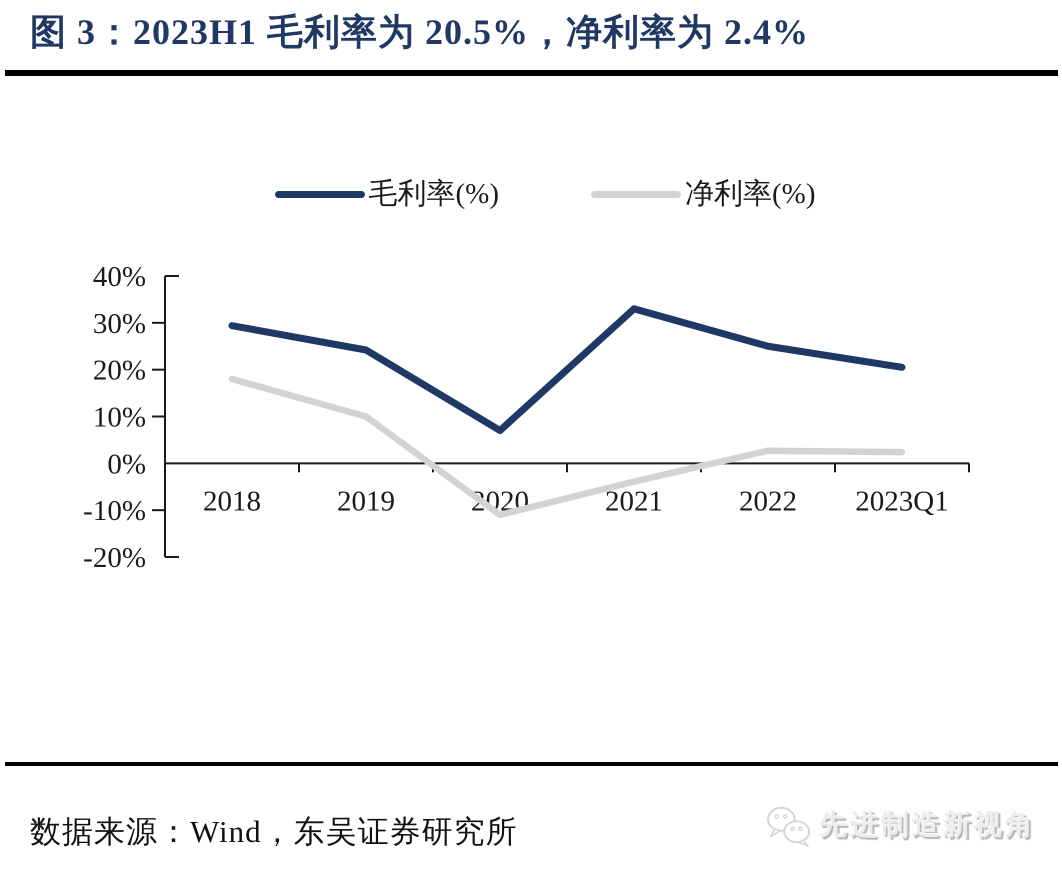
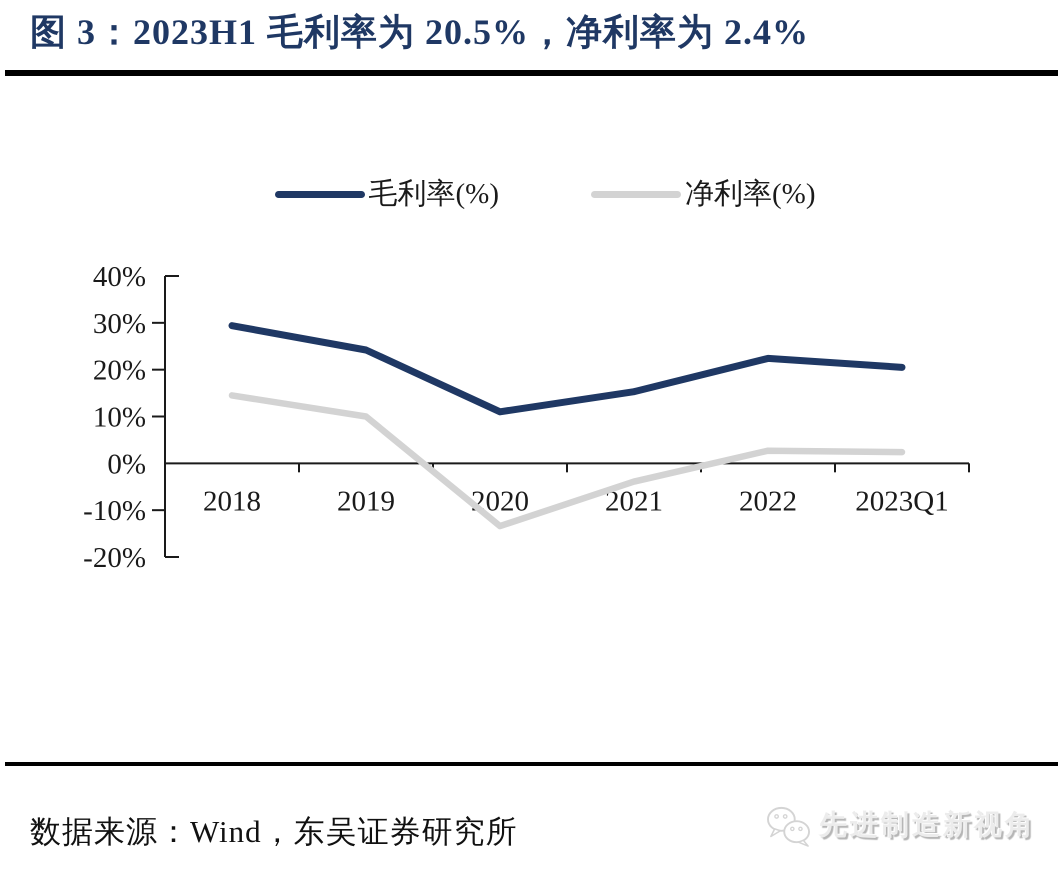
净利率(%)/2018: 18% -> 14%
毛利率(%)/2020: 7% -> 11%
净利率(%)/2020: -11% -> -13%
毛利率(%)/2021: 33% -> 15%
毛利率(%)/2022: 25% -> 22%
